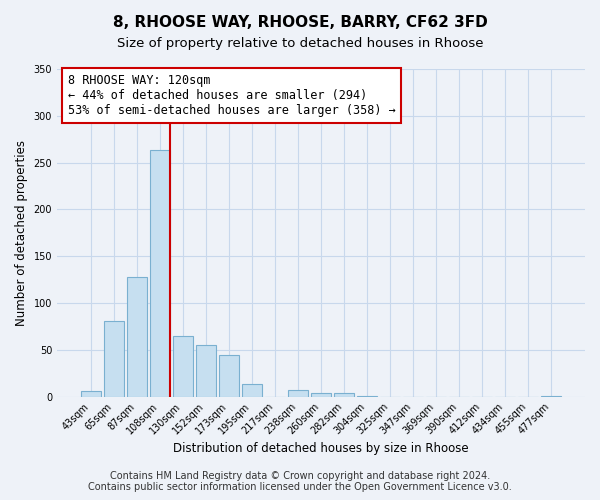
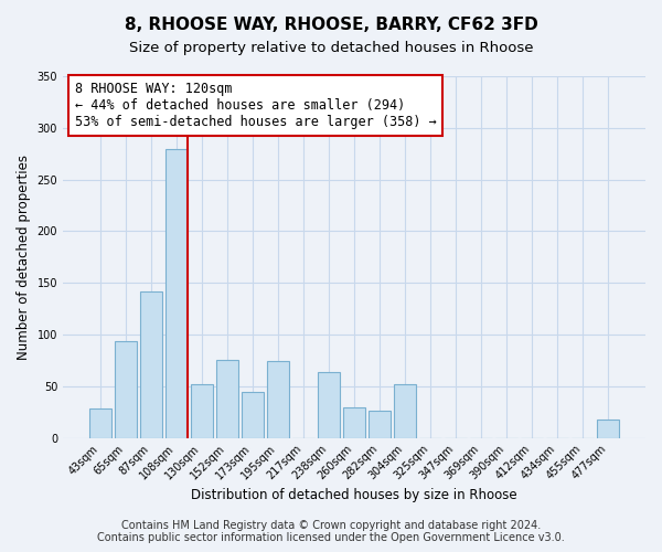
43sqm: 6 -> 28
65sqm: 81 -> 94
87sqm: 128 -> 142
108sqm: 263 -> 280
130sqm: 65 -> 52
152sqm: 55 -> 76
195sqm: 14 -> 74
238sqm: 7 -> 64
260sqm: 4 -> 30
282sqm: 4 -> 26
304sqm: 1 -> 52
477sqm: 1 -> 18
